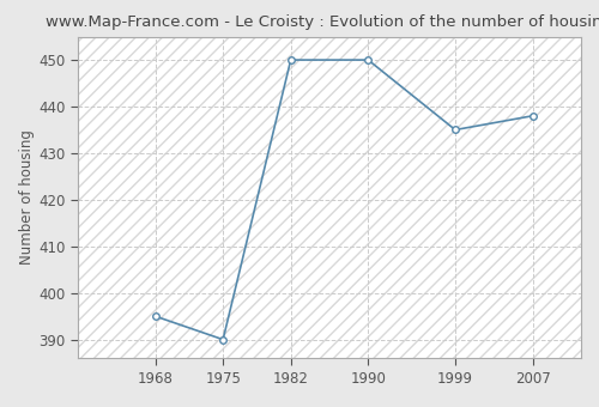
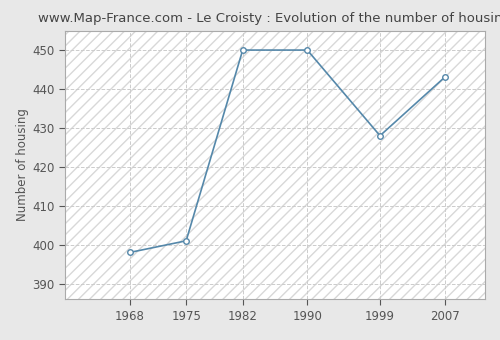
1968: 395 -> 398
1975: 390 -> 401
1999: 435 -> 428
2007: 438 -> 443
